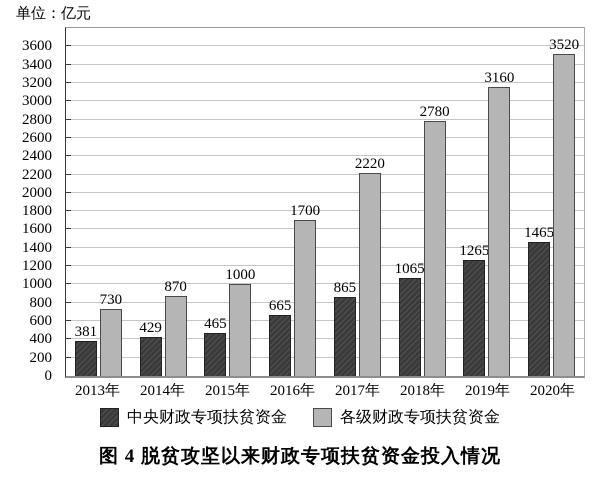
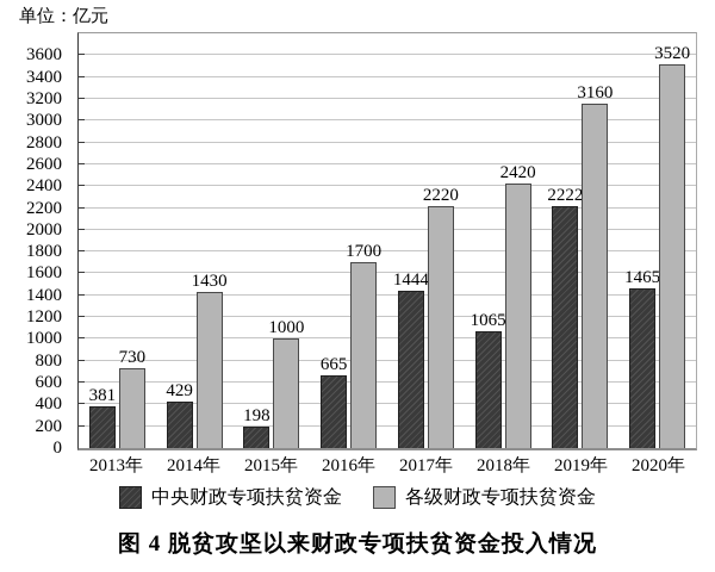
各级财政专项扶贫资金/2014年: 870 -> 1430
中央财政专项扶贫资金/2015年: 465 -> 198
中央财政专项扶贫资金/2017年: 865 -> 1444
各级财政专项扶贫资金/2018年: 2780 -> 2420
中央财政专项扶贫资金/2019年: 1265 -> 2222
